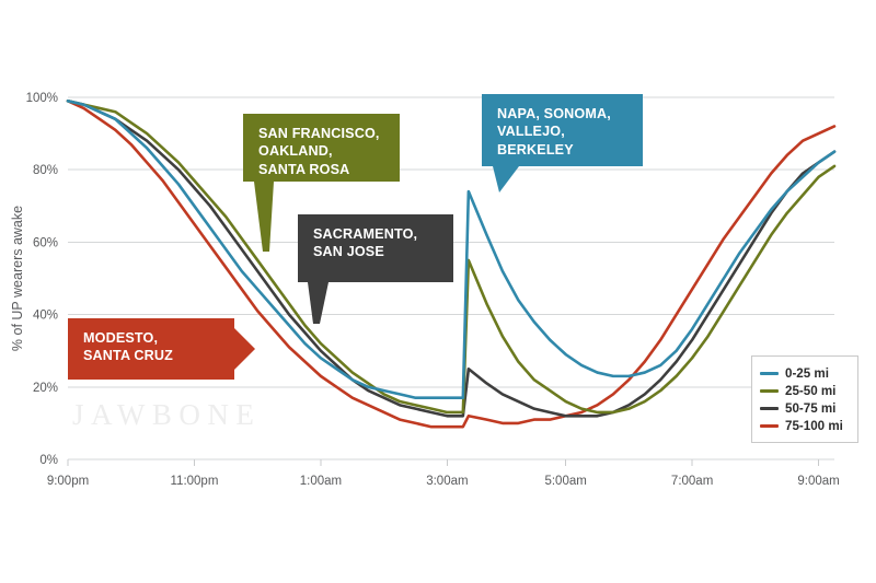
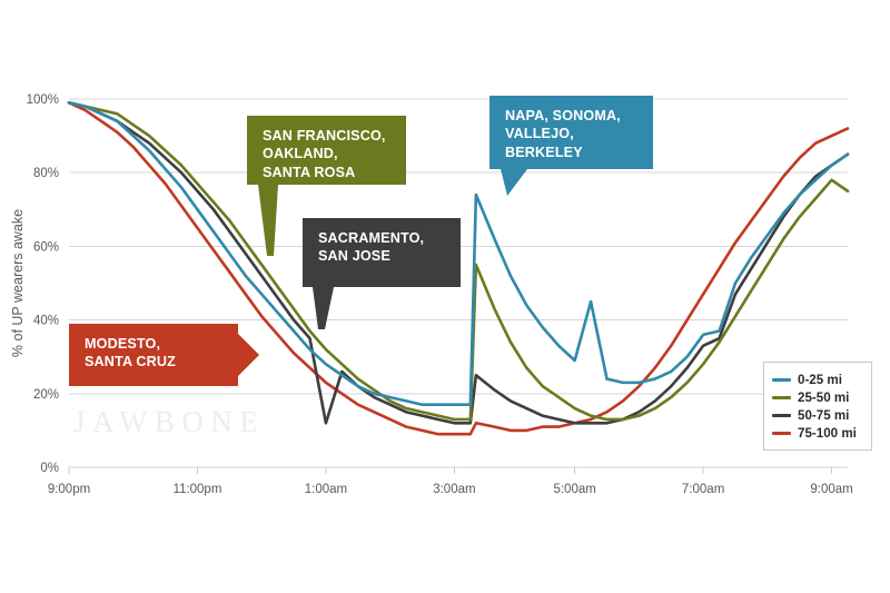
50-75 mi/1:00am: 30% -> 12%
0-25 mi/5:00am: 26% -> 45%
0-25 mi/7:00am: 43% -> 37%
50-75 mi/7:00am: 40% -> 35%
25-50 mi/9:00am: 81% -> 75%
